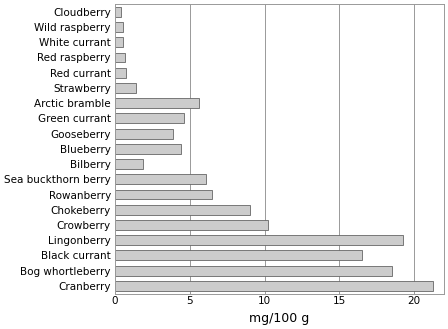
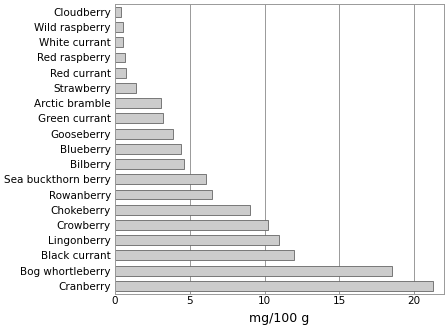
Arctic bramble: 5.6 -> 3.1
Green currant: 4.6 -> 3.2
Bilberry: 1.9 -> 4.6
Lingonberry: 19.3 -> 11.0
Black currant: 16.5 -> 12.0
